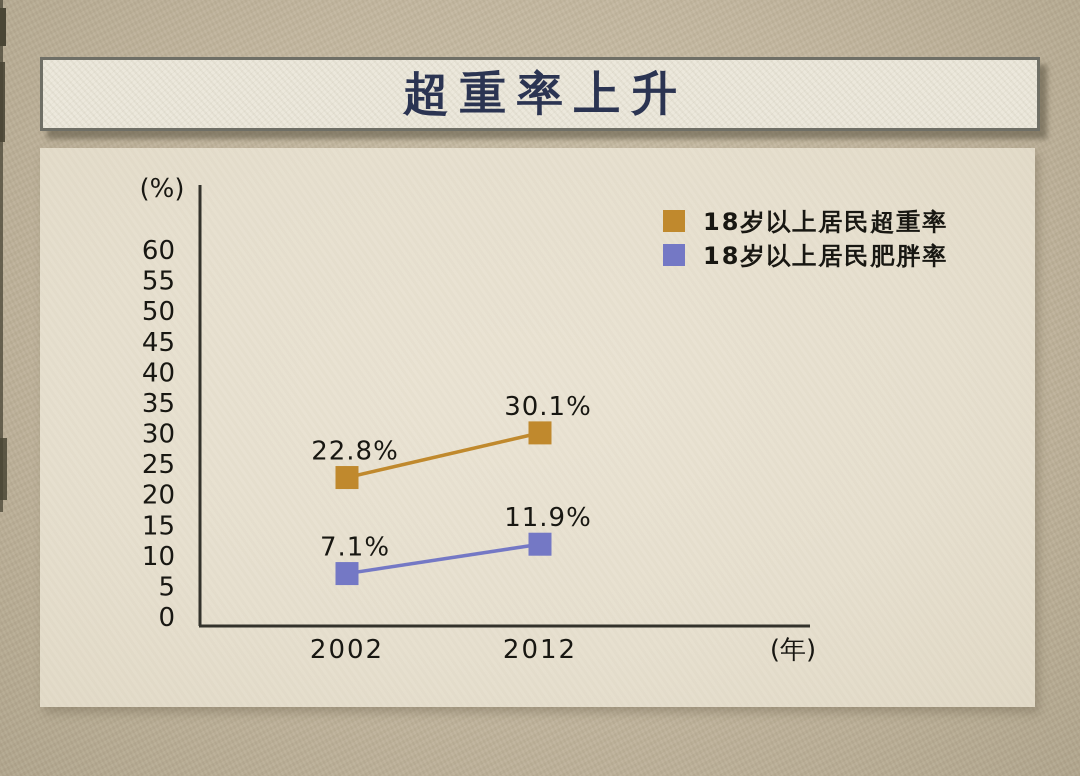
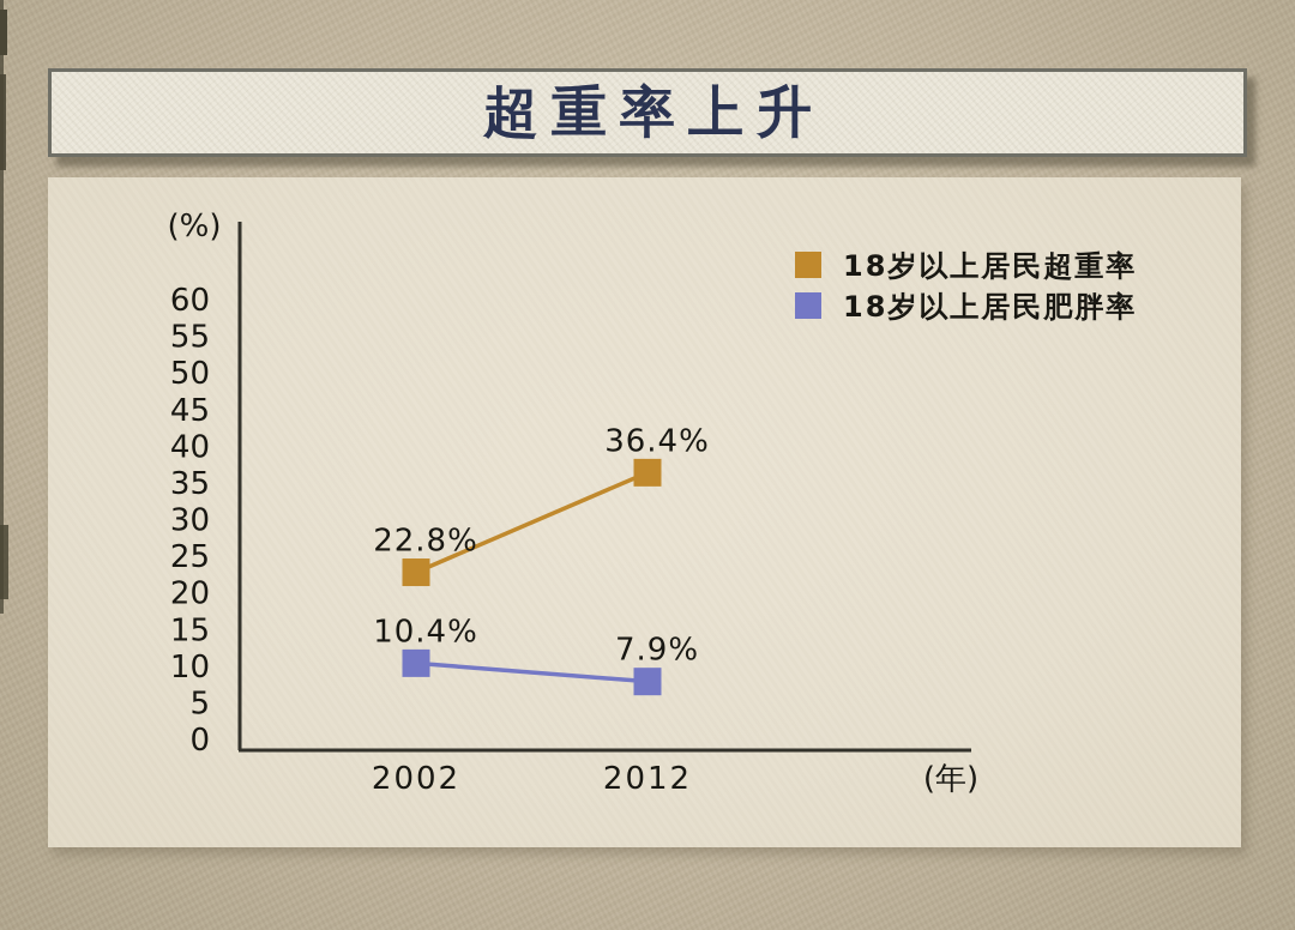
18岁以上居民肥胖率/2002: 7.1% -> 10.4%
18岁以上居民超重率/2012: 30.1% -> 36.4%
18岁以上居民肥胖率/2012: 11.9% -> 7.9%
